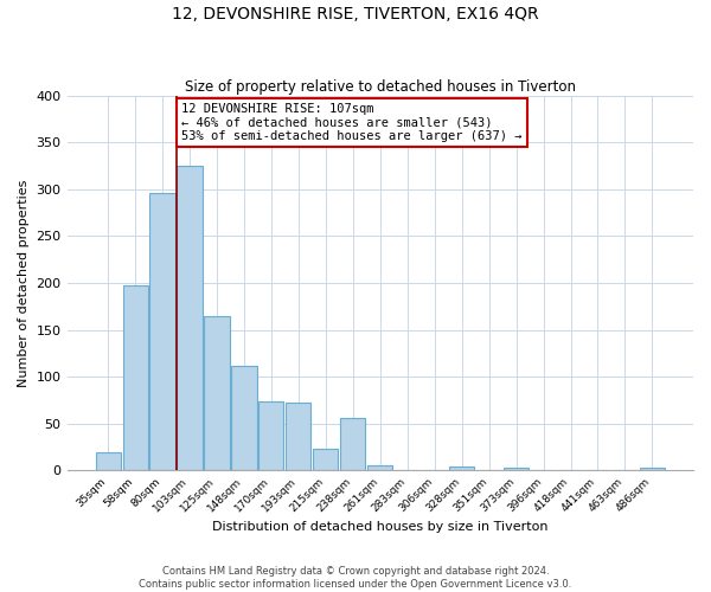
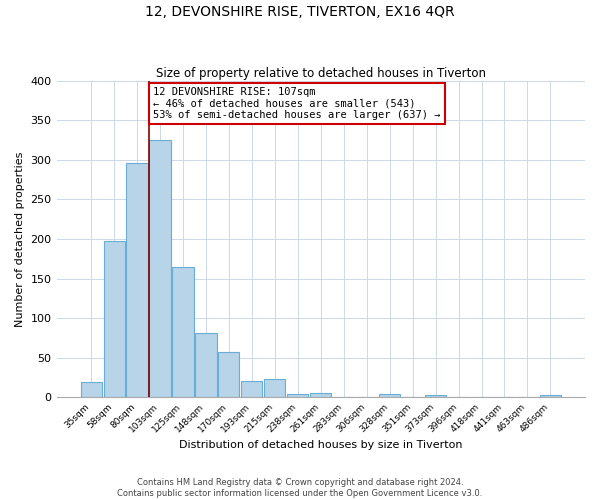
148sqm: 112 -> 82
170sqm: 74 -> 57
193sqm: 72 -> 21
238sqm: 56 -> 5
